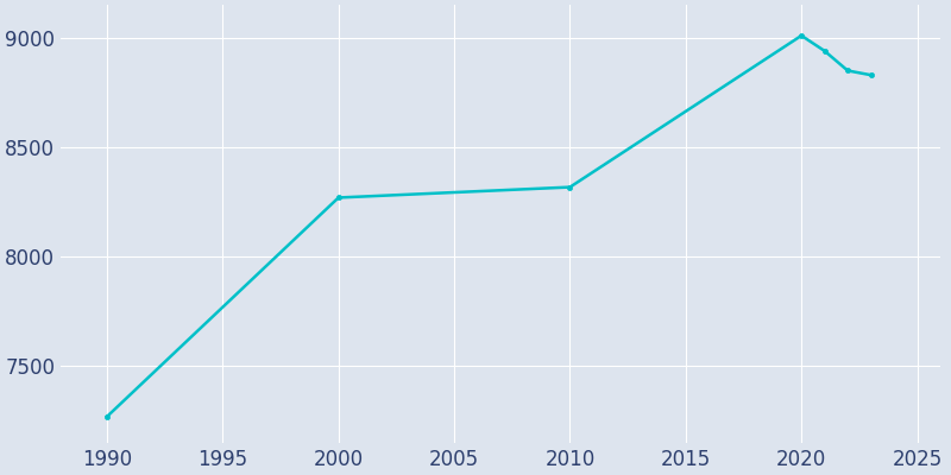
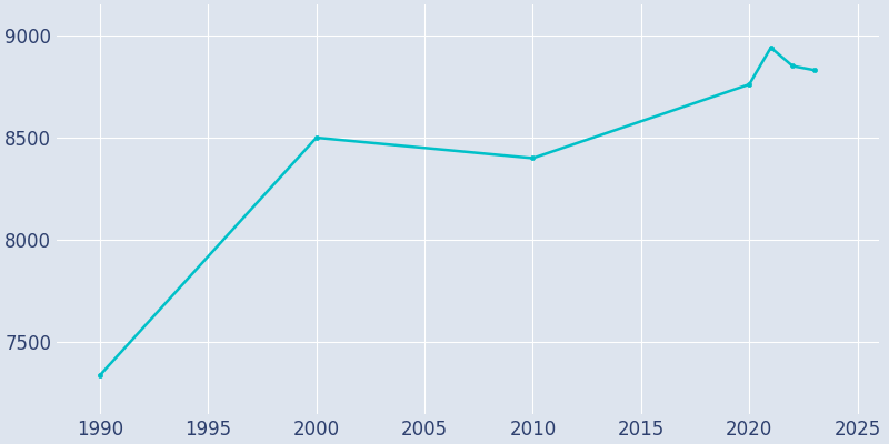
1990: 7270 -> 7340
2000: 8270 -> 8500
2010: 8320 -> 8400
2020: 9010 -> 8760
